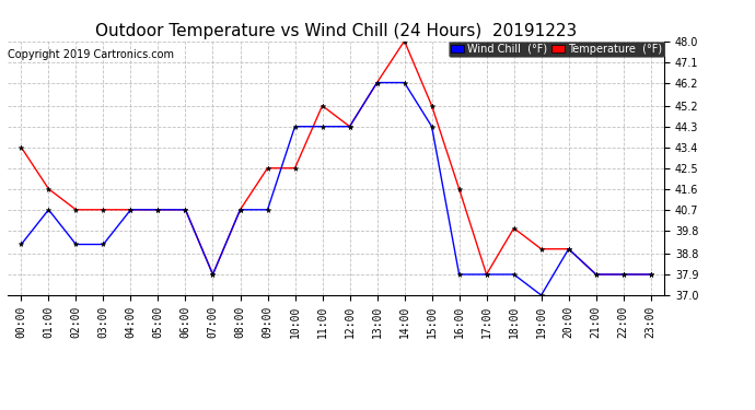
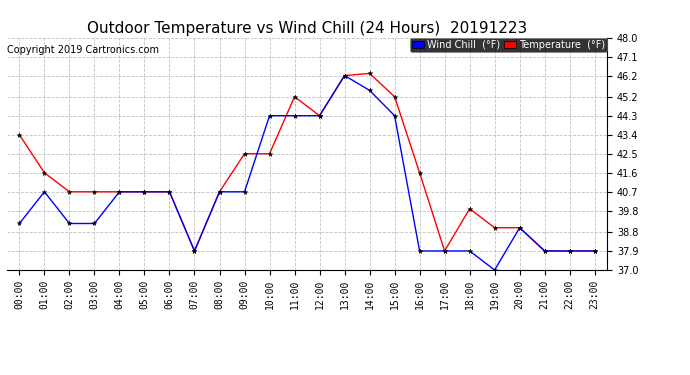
Temperature (°F)/14:00: 48.0 -> 46.3
Wind Chill (°F)/14:00: 46.2 -> 45.5
